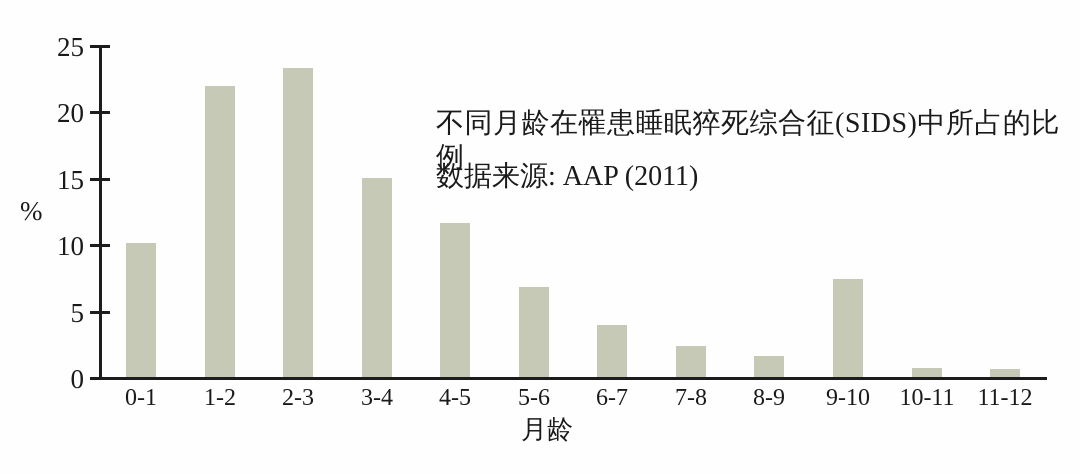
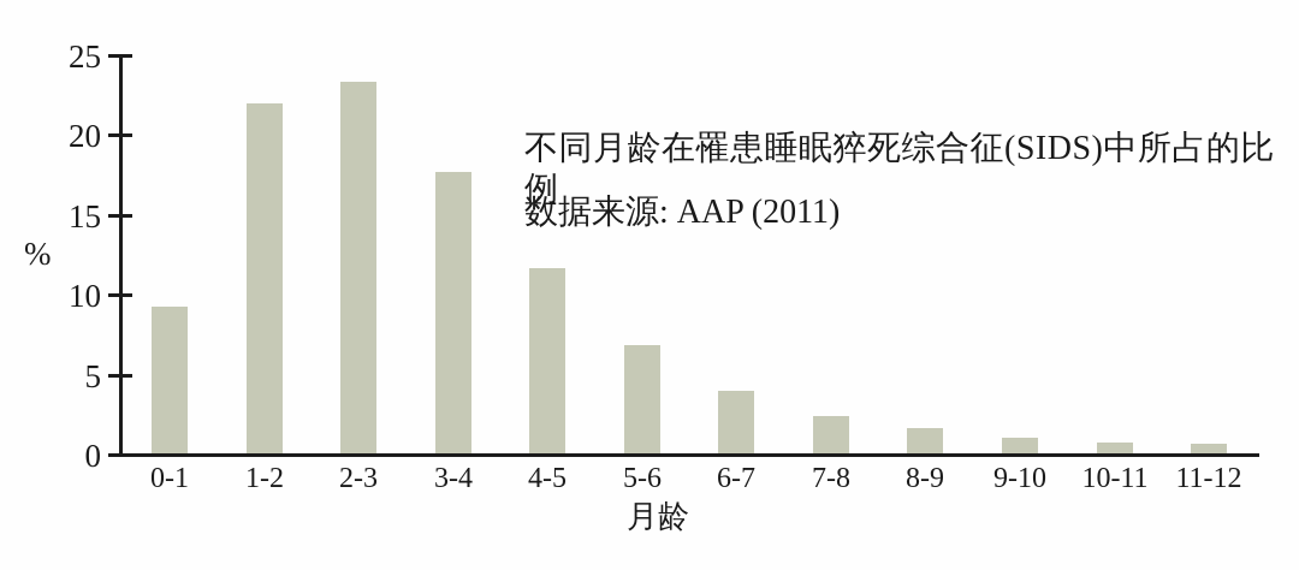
0-1: 10.1 -> 9.2
3-4: 15.0 -> 17.6
9-10: 7.4 -> 1.0
